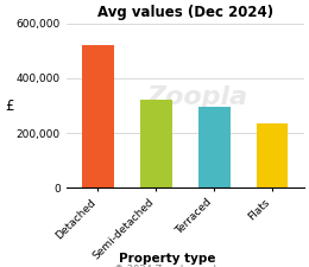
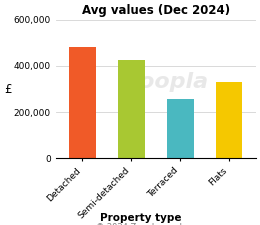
Detached: 520,000 -> 480,000
Semi-detached: 320,000 -> 425,000
Terraced: 295,000 -> 255,000
Flats: 235,000 -> 330,000
